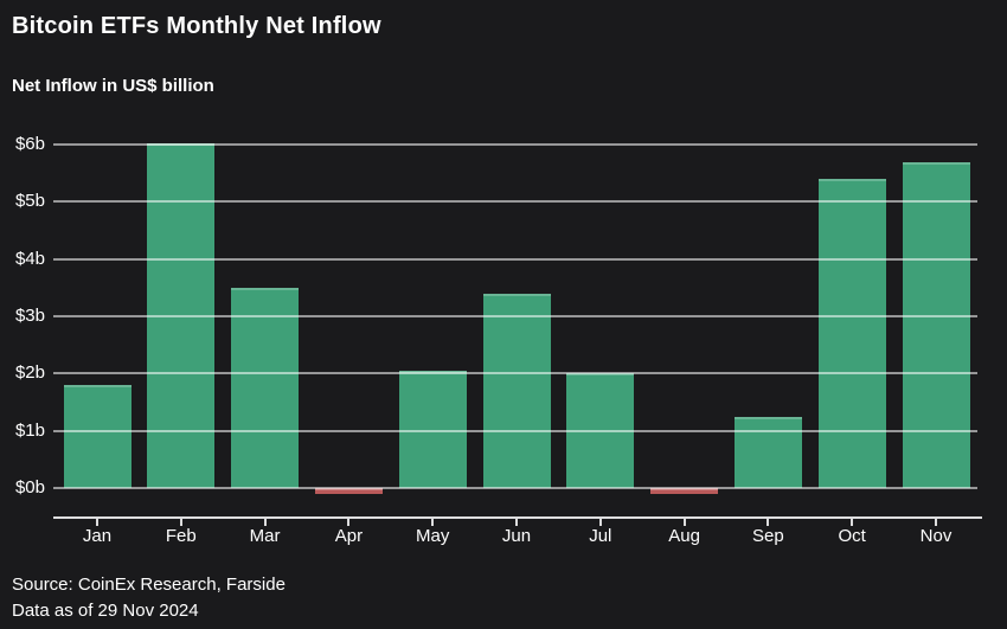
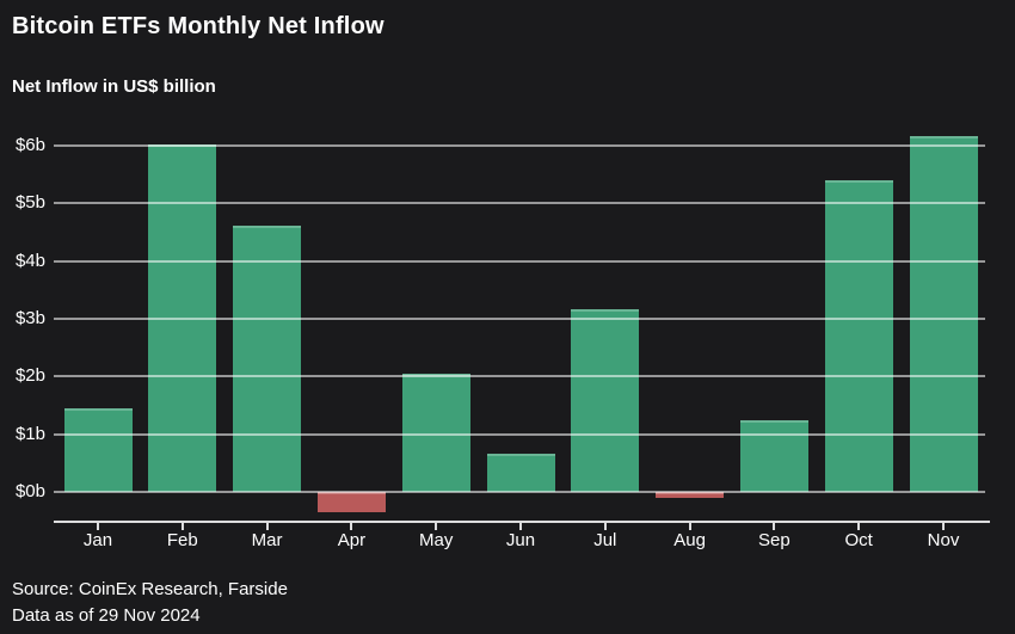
Jan: $1.8b -> $1.4b
Mar: $3.5b -> $4.6b
Apr: -$0.1b -> -$0.3b
Jun: $3.4b -> $0.7b
Jul: $2.0b -> $3.2b
Nov: $5.7b -> $6.2b
